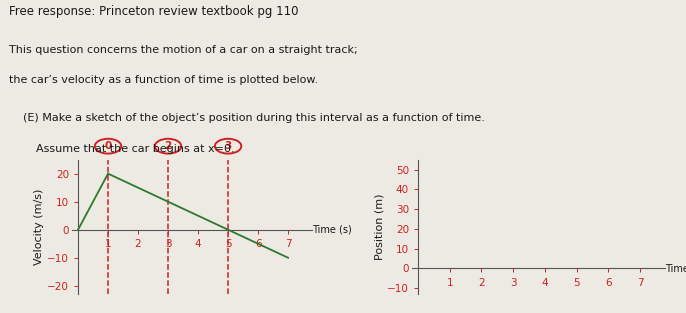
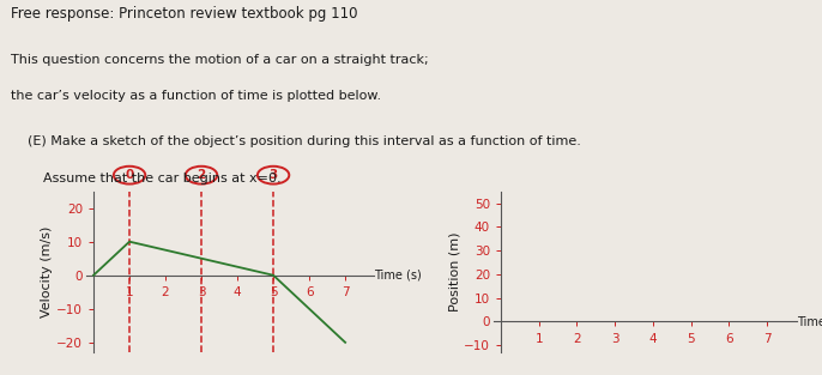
1: 20 -> 10
7: -10 -> -20
